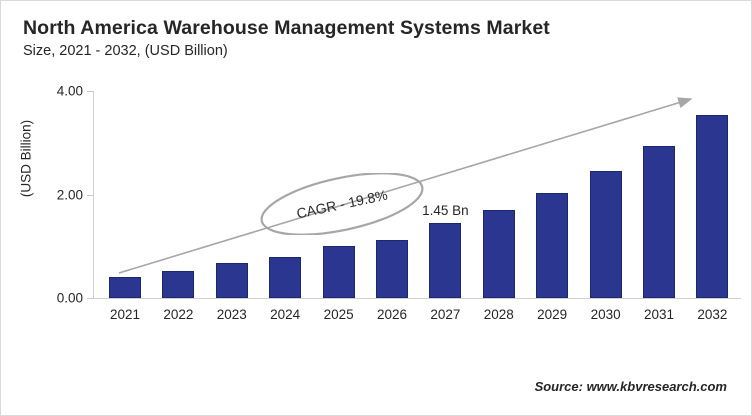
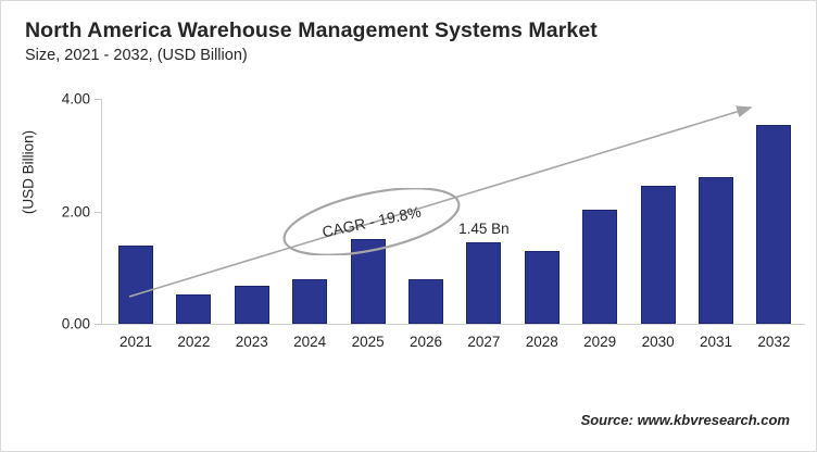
2021: 0.4 -> 1.4
2025: 1.0 -> 1.5
2026: 1.1 -> 0.8
2028: 1.7 -> 1.3
2031: 2.9 -> 2.6
